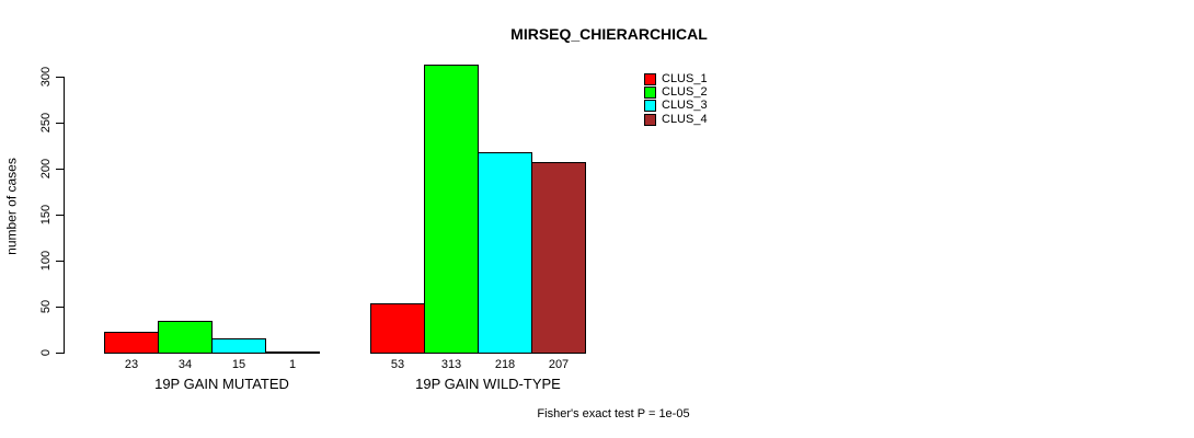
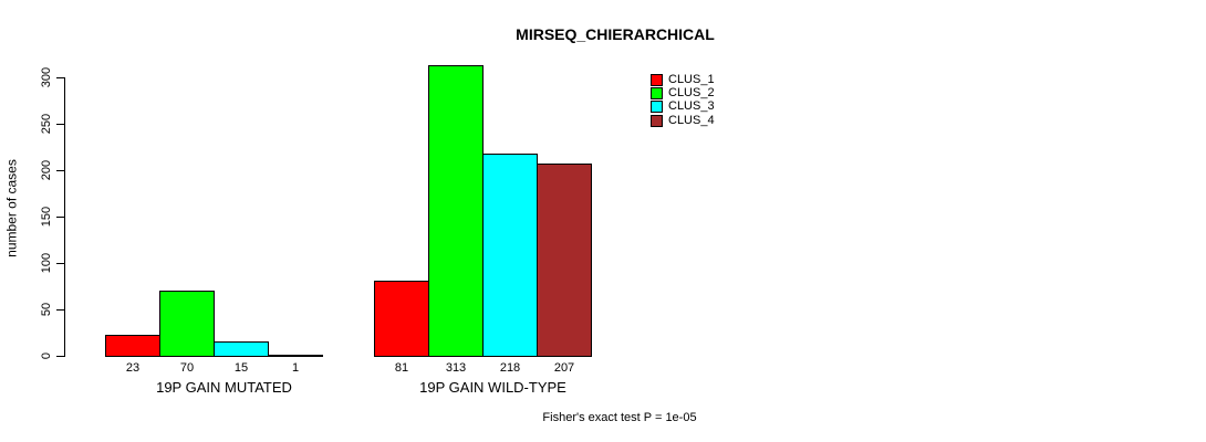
CLUS_2/19P GAIN MUTATED: 34 -> 70
CLUS_1/19P GAIN WILD-TYPE: 53 -> 81
